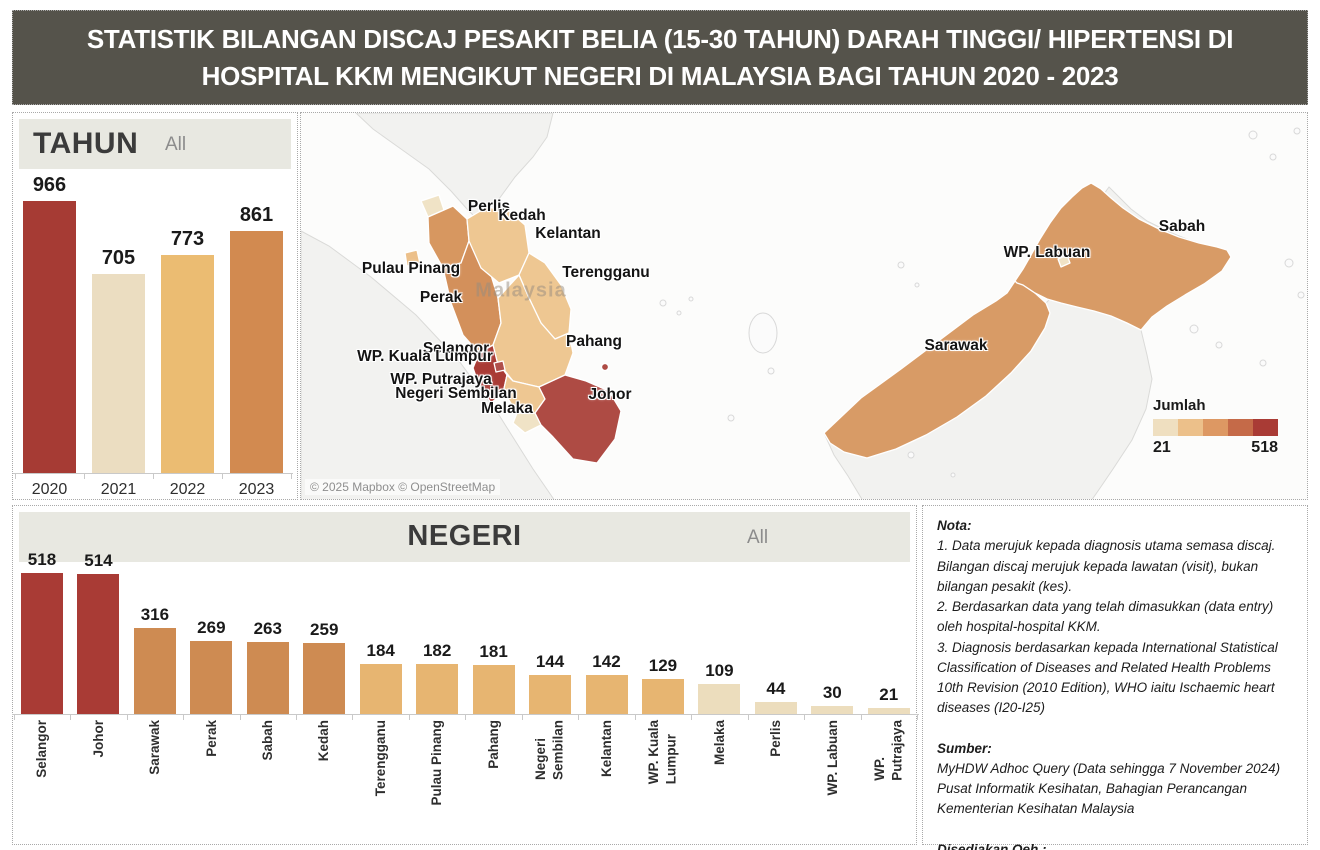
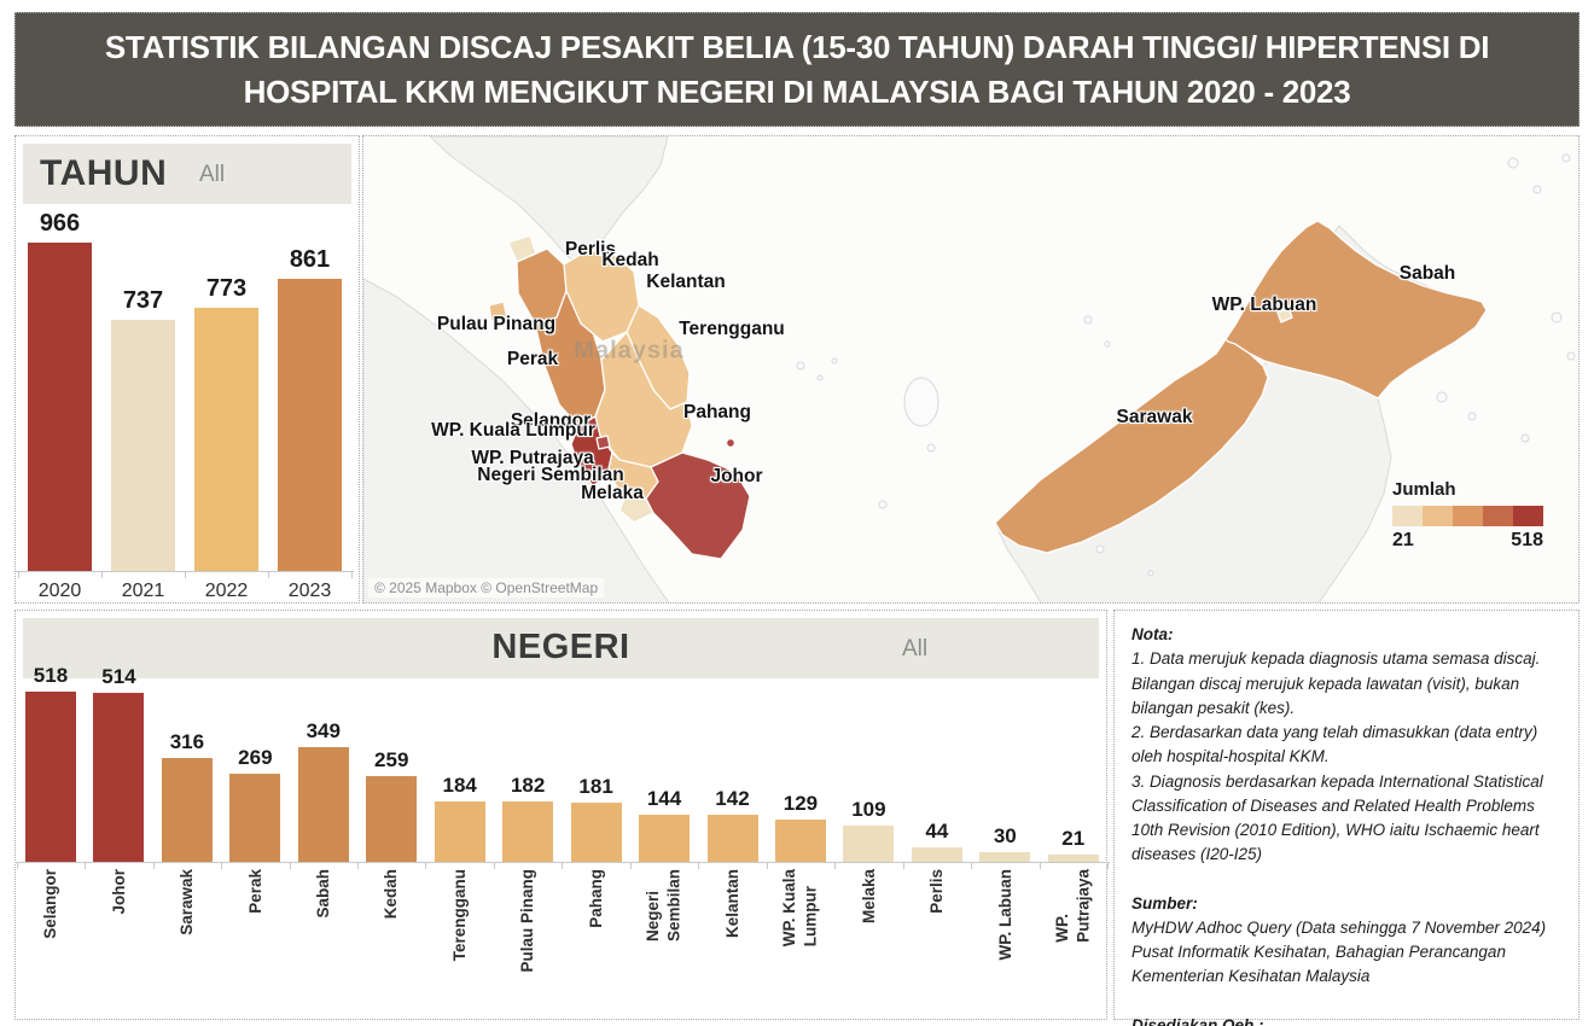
TAHUN/2021: 705 -> 737
NEGERI/Sabah: 263 -> 349
